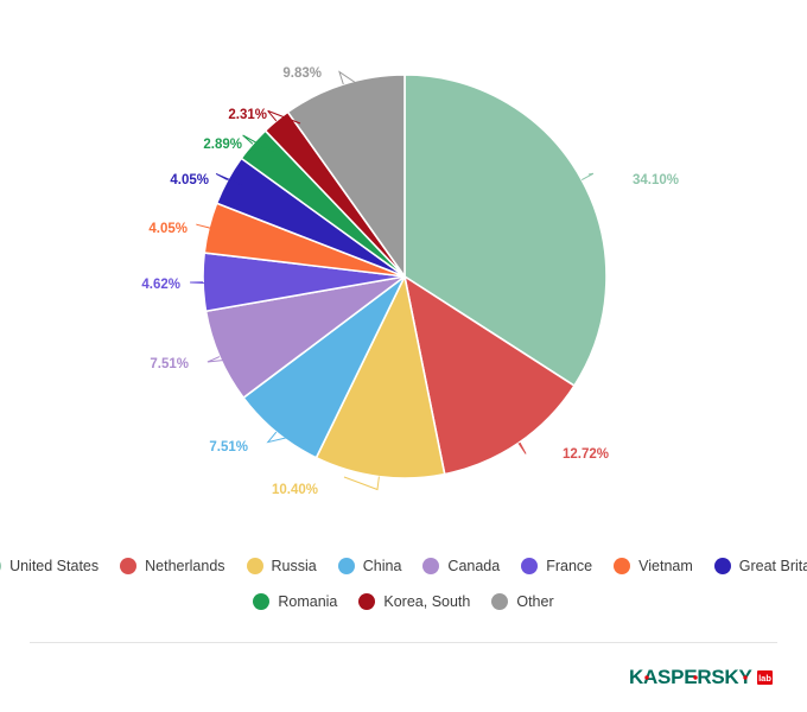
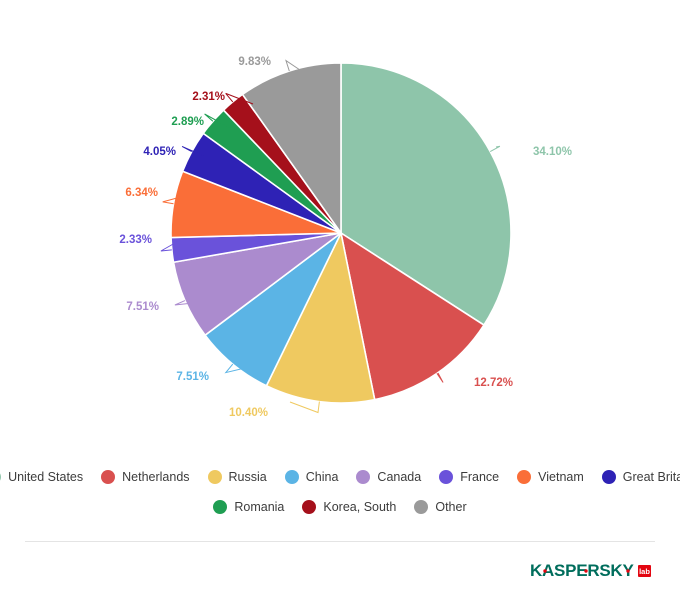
France: 4.62% -> 2.33%
Vietnam: 4.05% -> 6.34%
